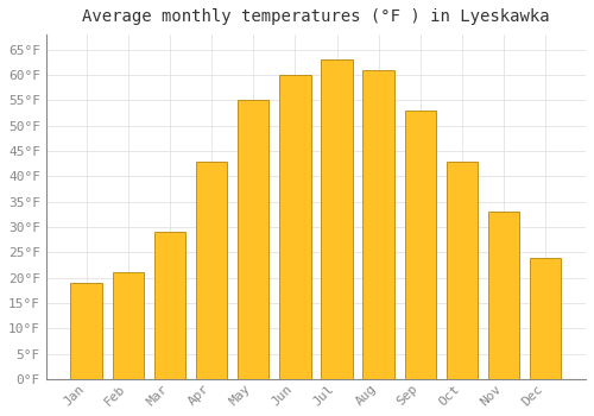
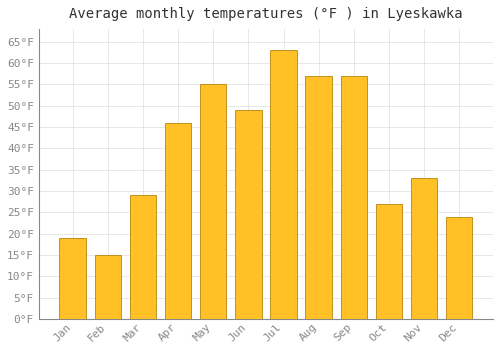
Feb: 21°F -> 15°F
Apr: 43°F -> 46°F
Jun: 60°F -> 49°F
Aug: 61°F -> 57°F
Sep: 53°F -> 57°F
Oct: 43°F -> 27°F
